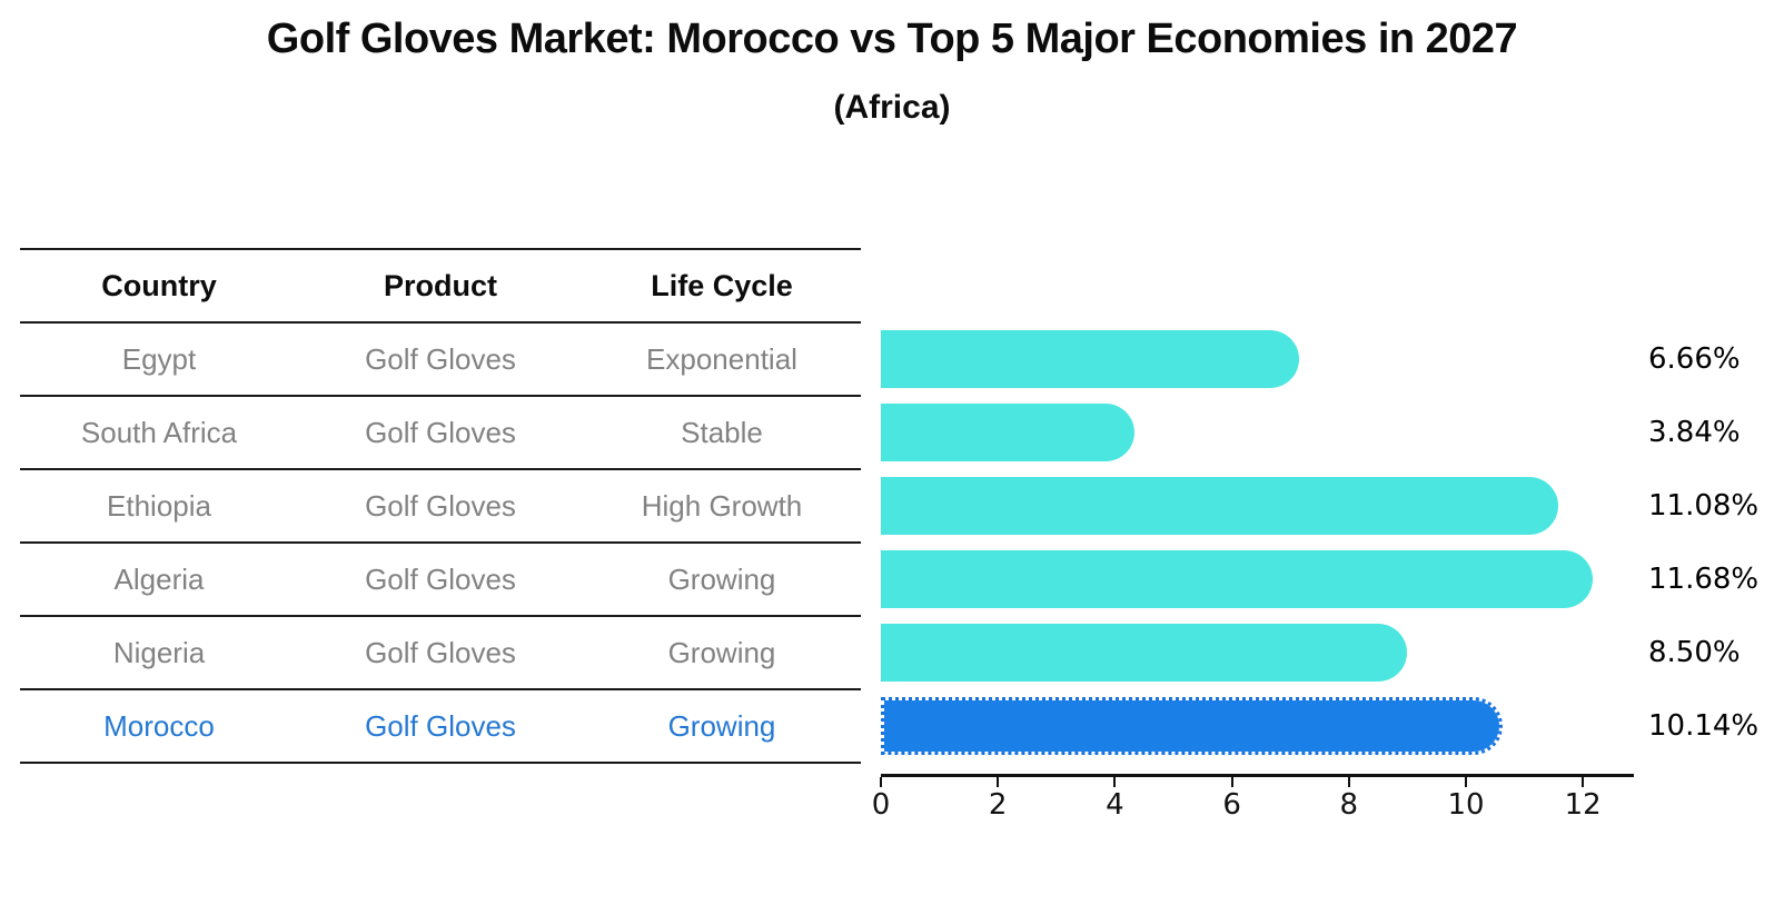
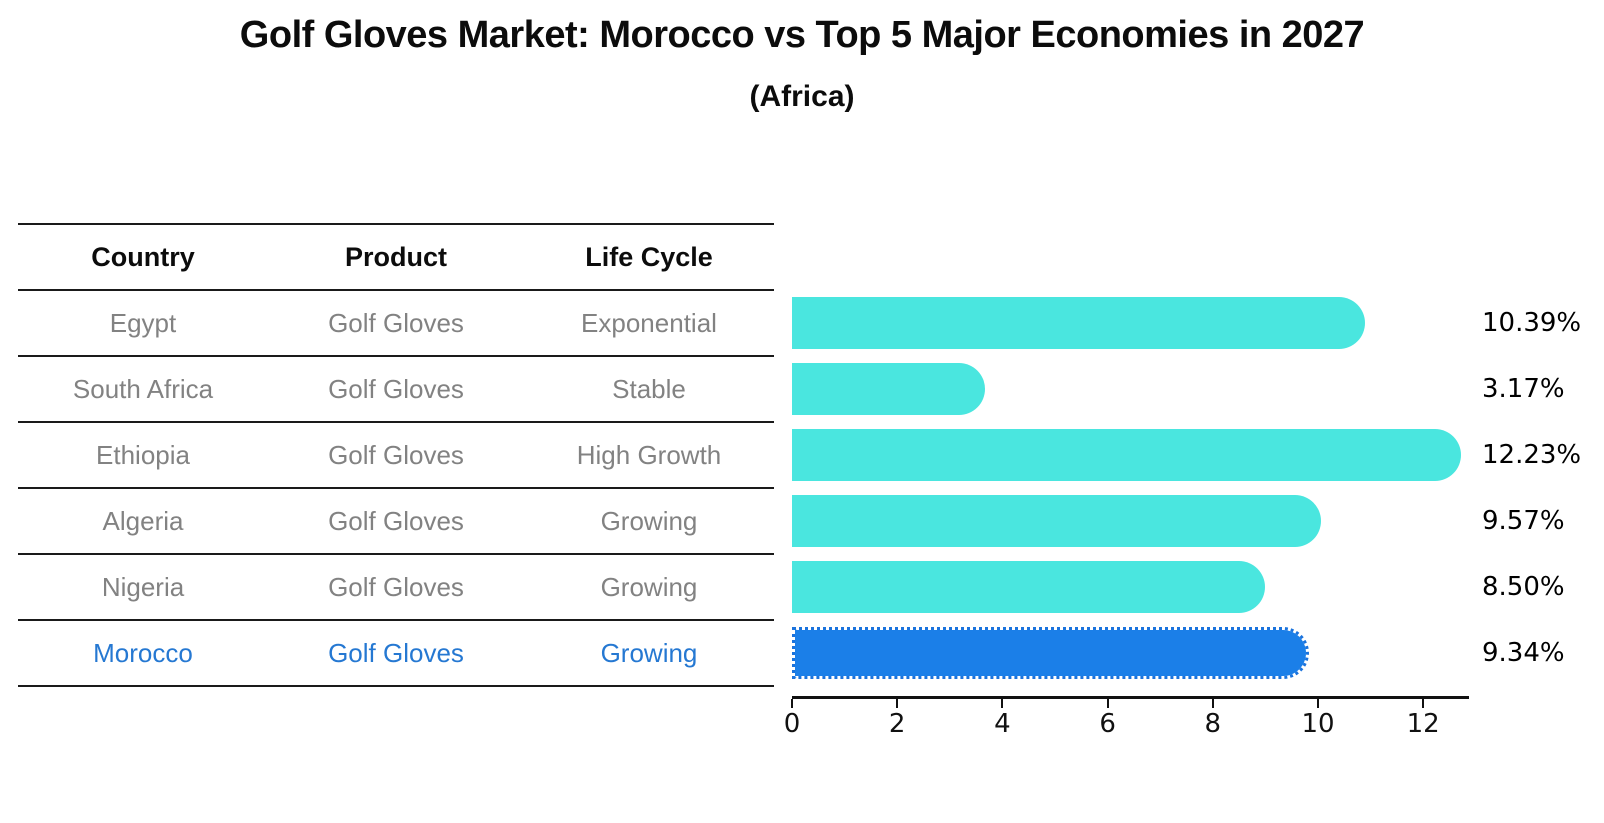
Egypt: 6.66% -> 10.39%
South Africa: 3.84% -> 3.17%
Ethiopia: 11.08% -> 12.23%
Algeria: 11.68% -> 9.57%
Morocco: 10.14% -> 9.34%
